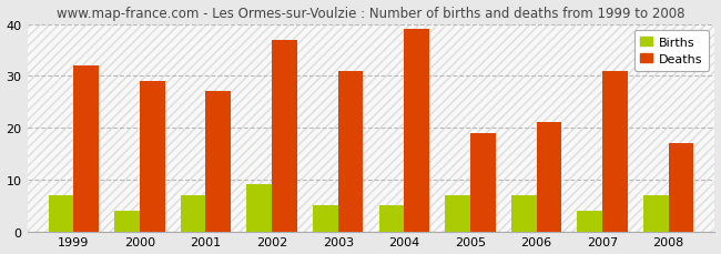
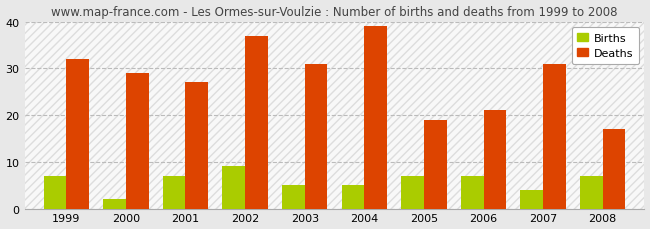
Births/2000: 4 -> 2
